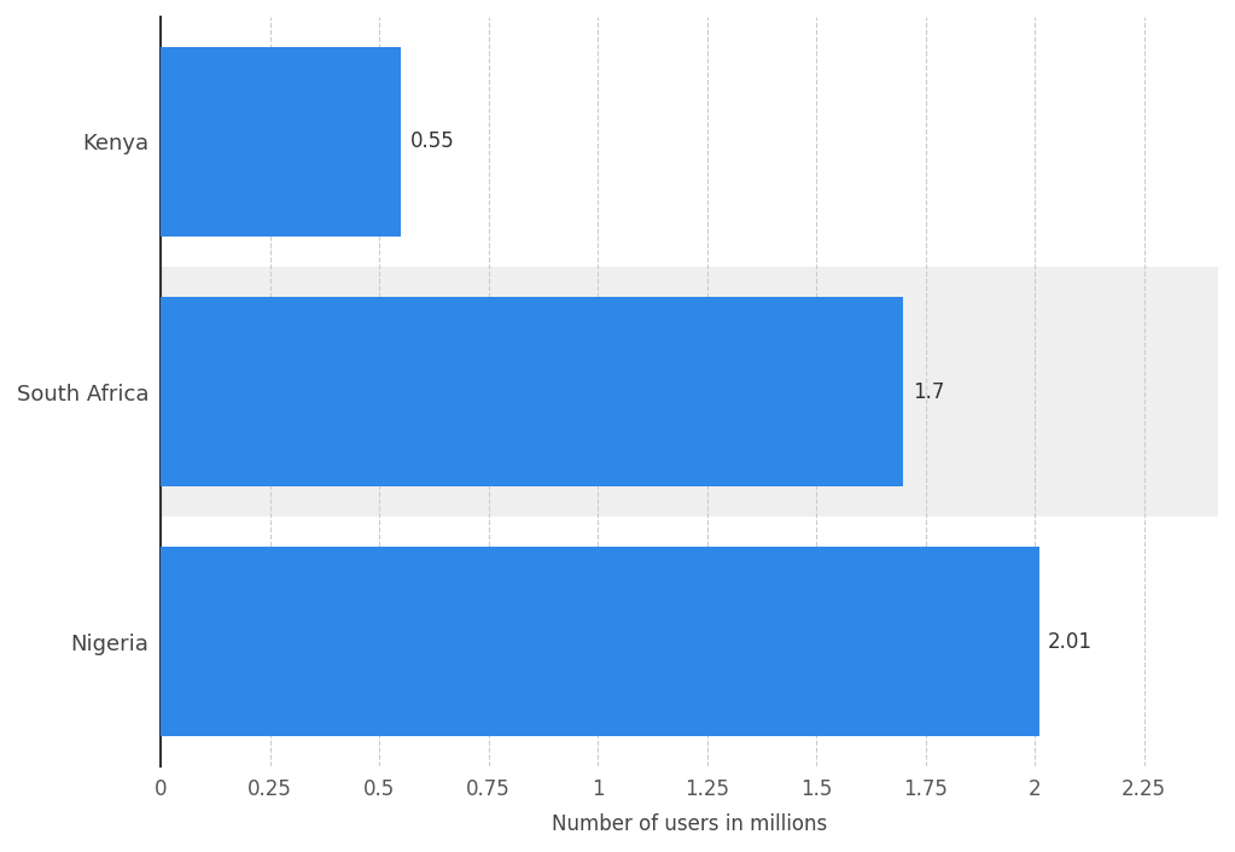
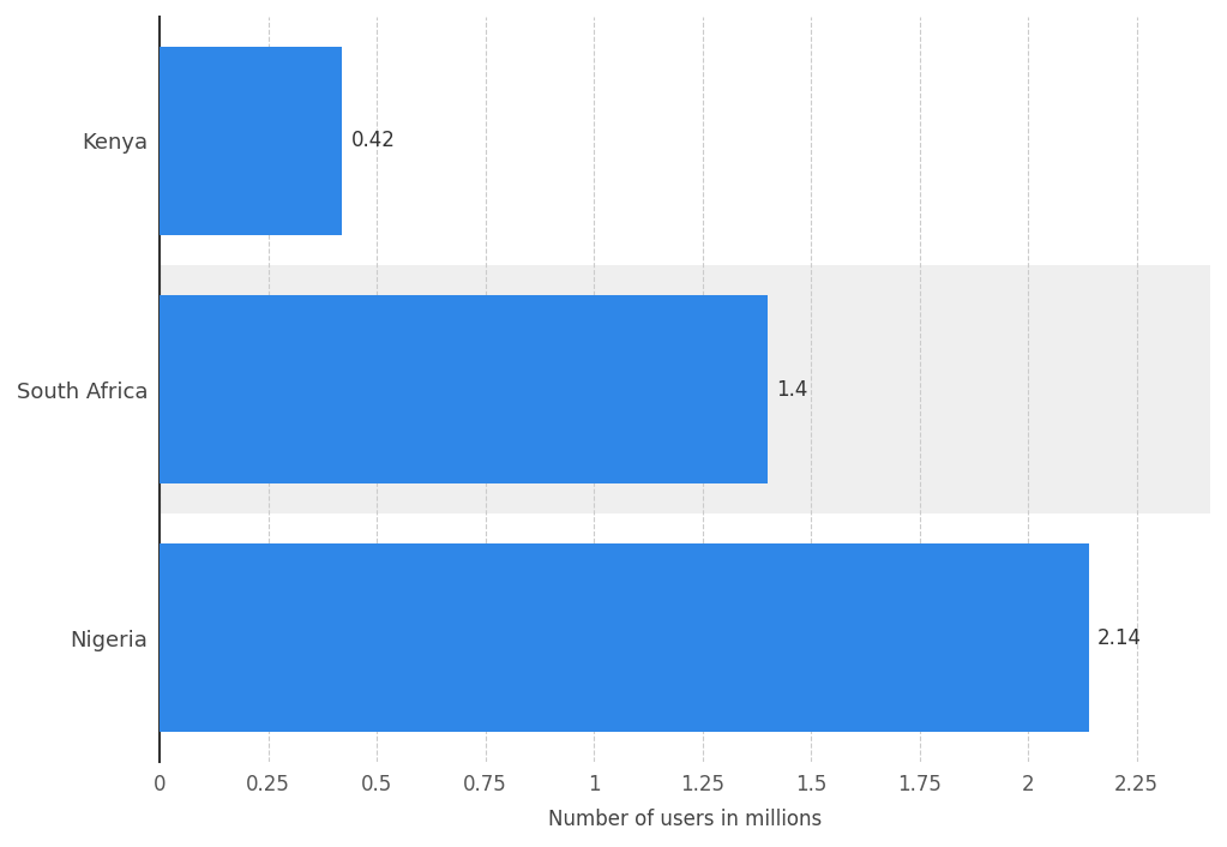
Kenya: 0.55 -> 0.42
South Africa: 1.7 -> 1.4
Nigeria: 2.01 -> 2.14
